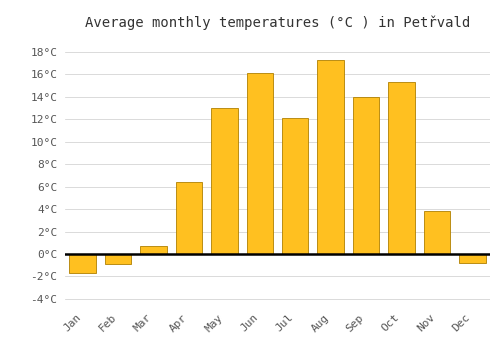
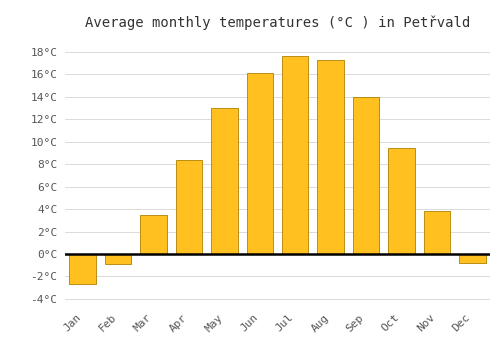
Jan: -1.7°C -> -2.7°C
Mar: 0.7°C -> 3.5°C
Apr: 6.4°C -> 8.4°C
Jul: 12.1°C -> 17.6°C
Oct: 15.3°C -> 9.4°C
